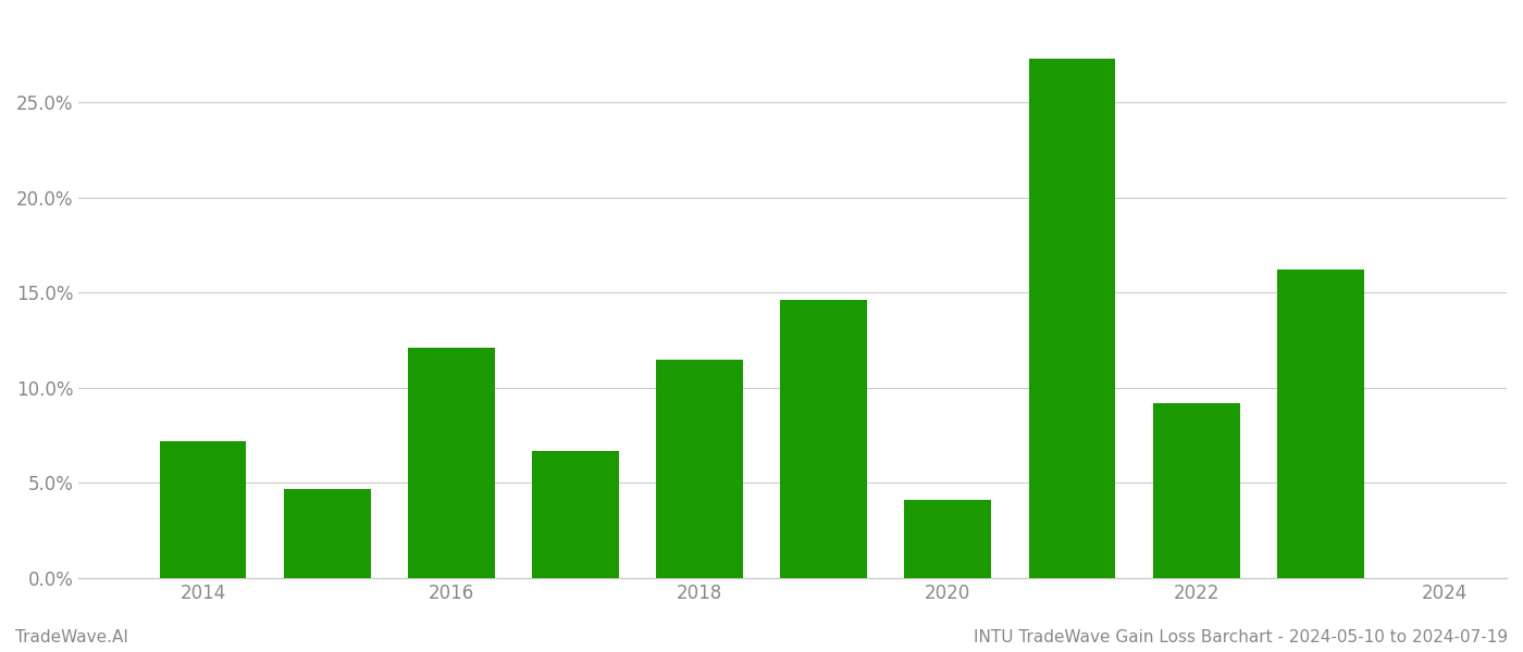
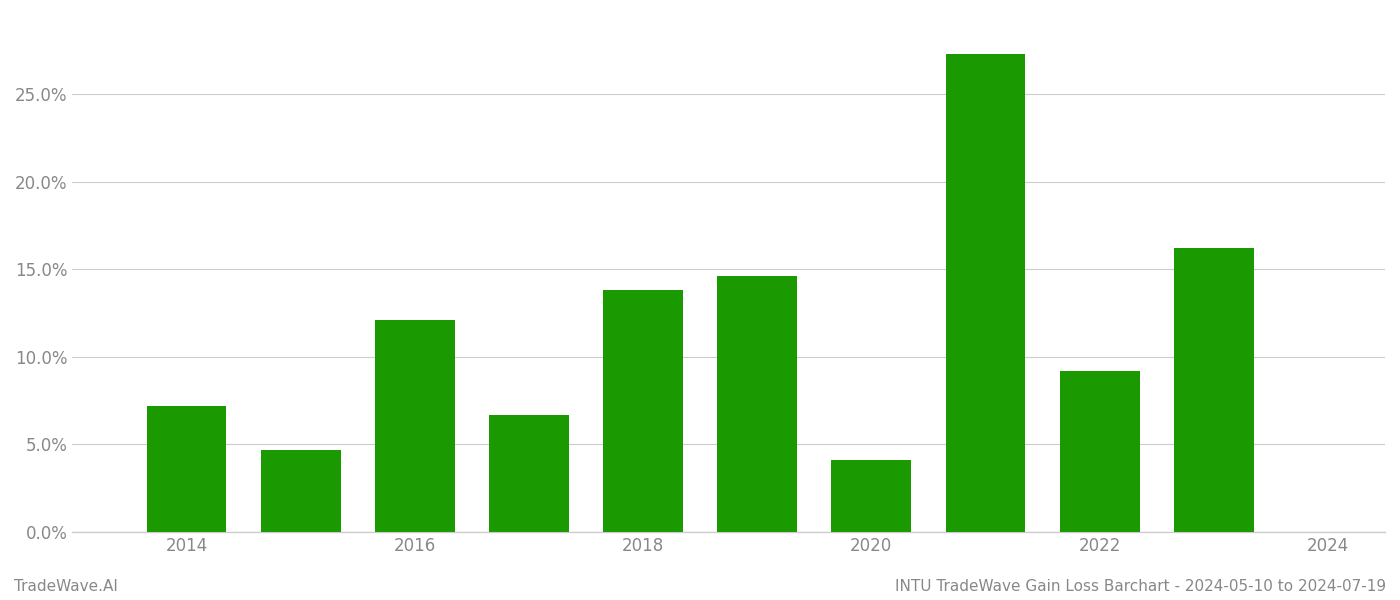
2018: 11.5% -> 13.8%
